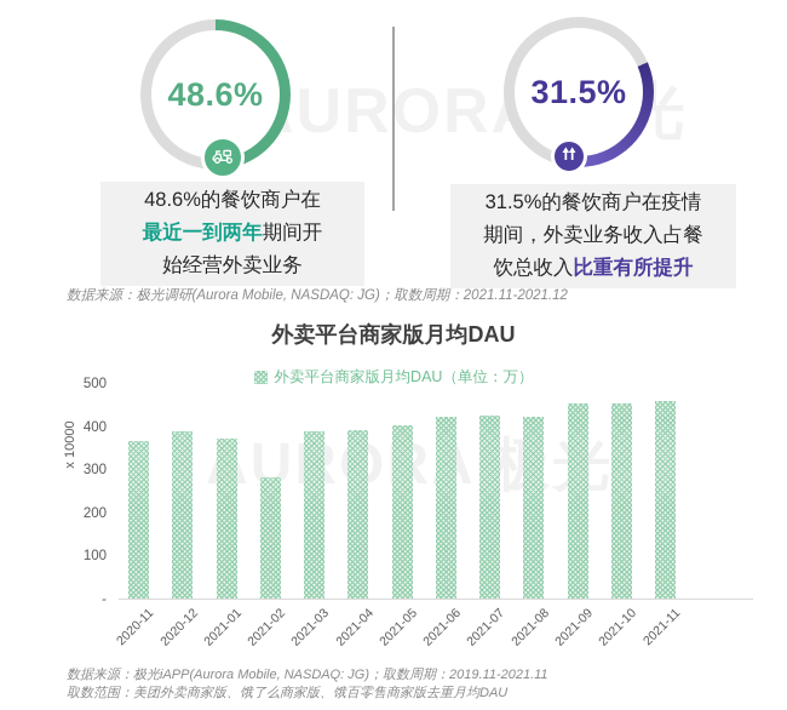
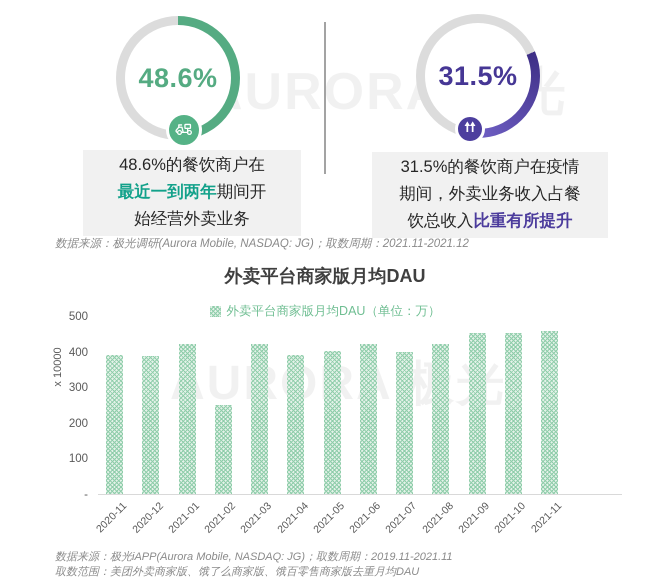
2020-11: 370 -> 390
2021-01: 370 -> 420
2021-02: 280 -> 250
2021-03: 390 -> 420
2021-07: 420 -> 400
